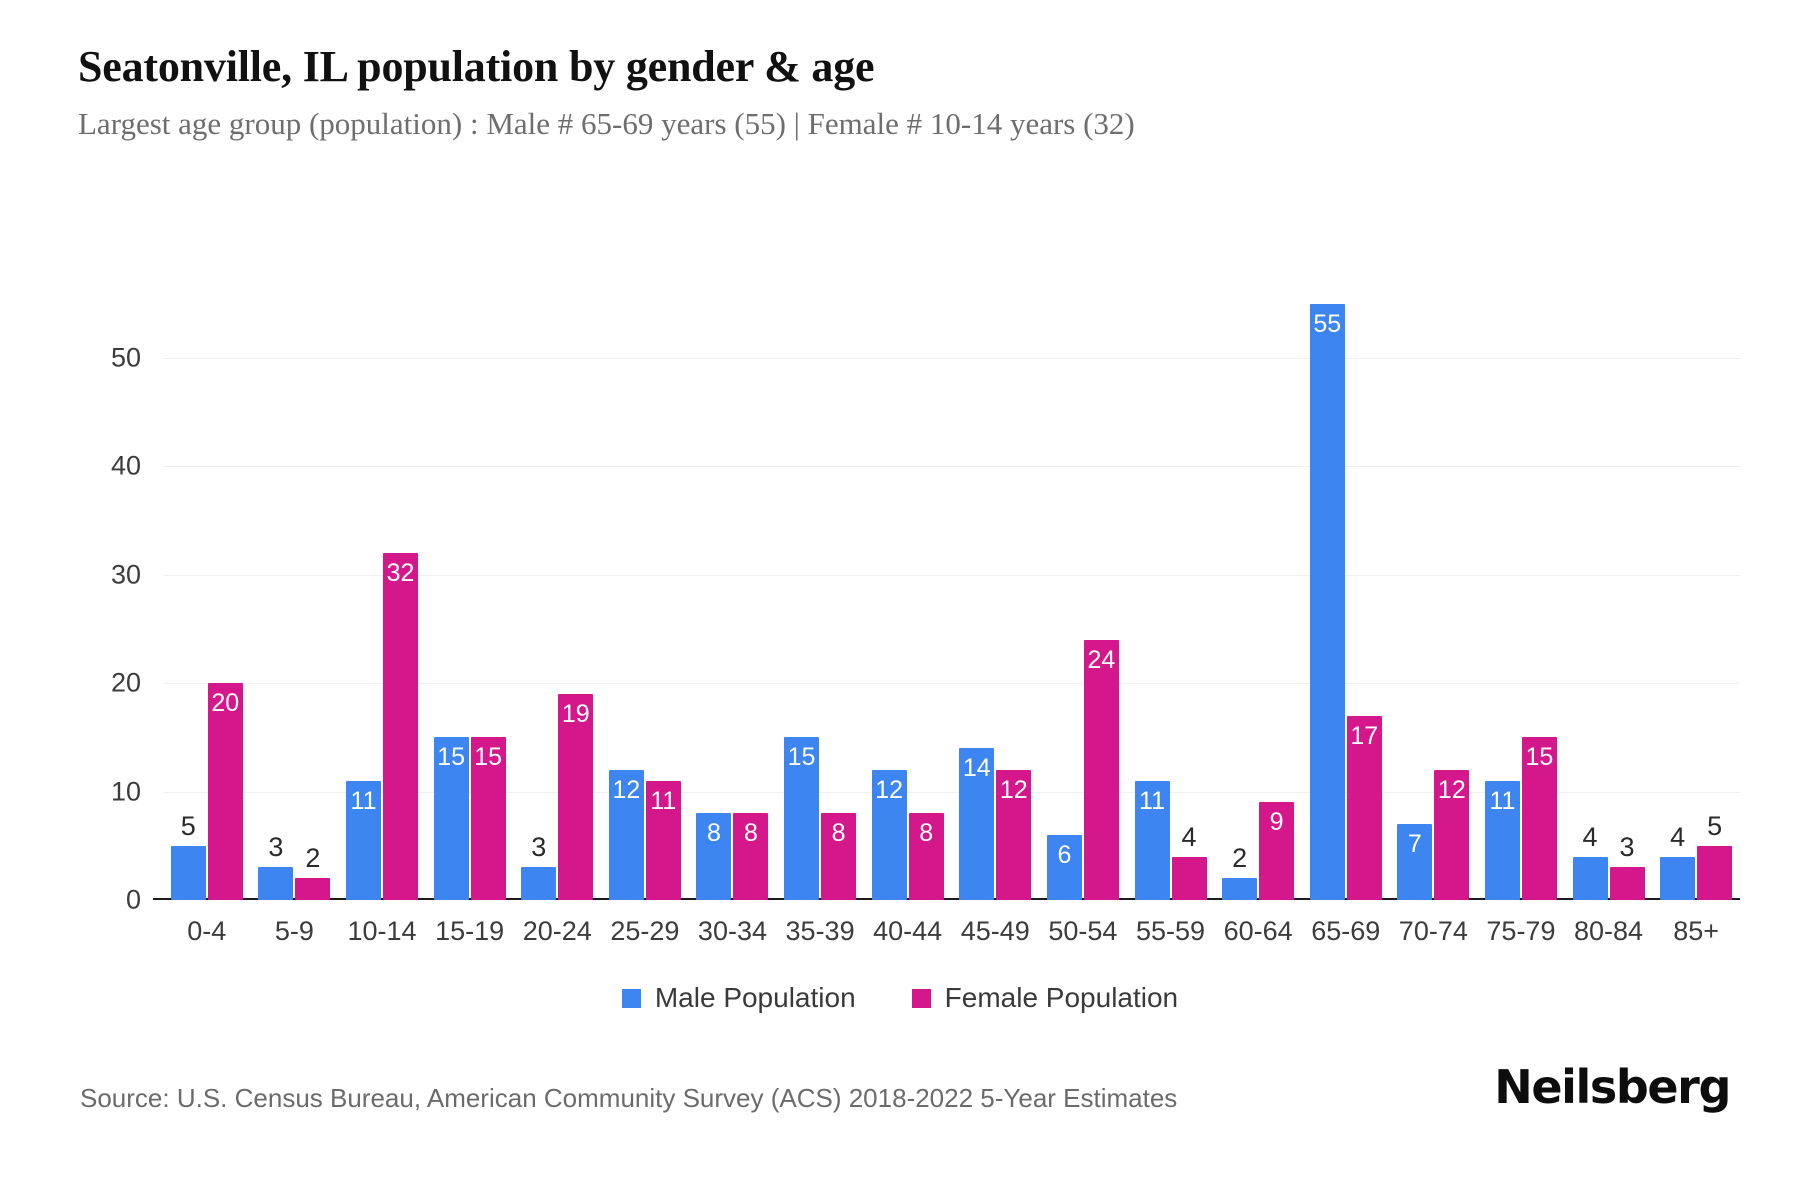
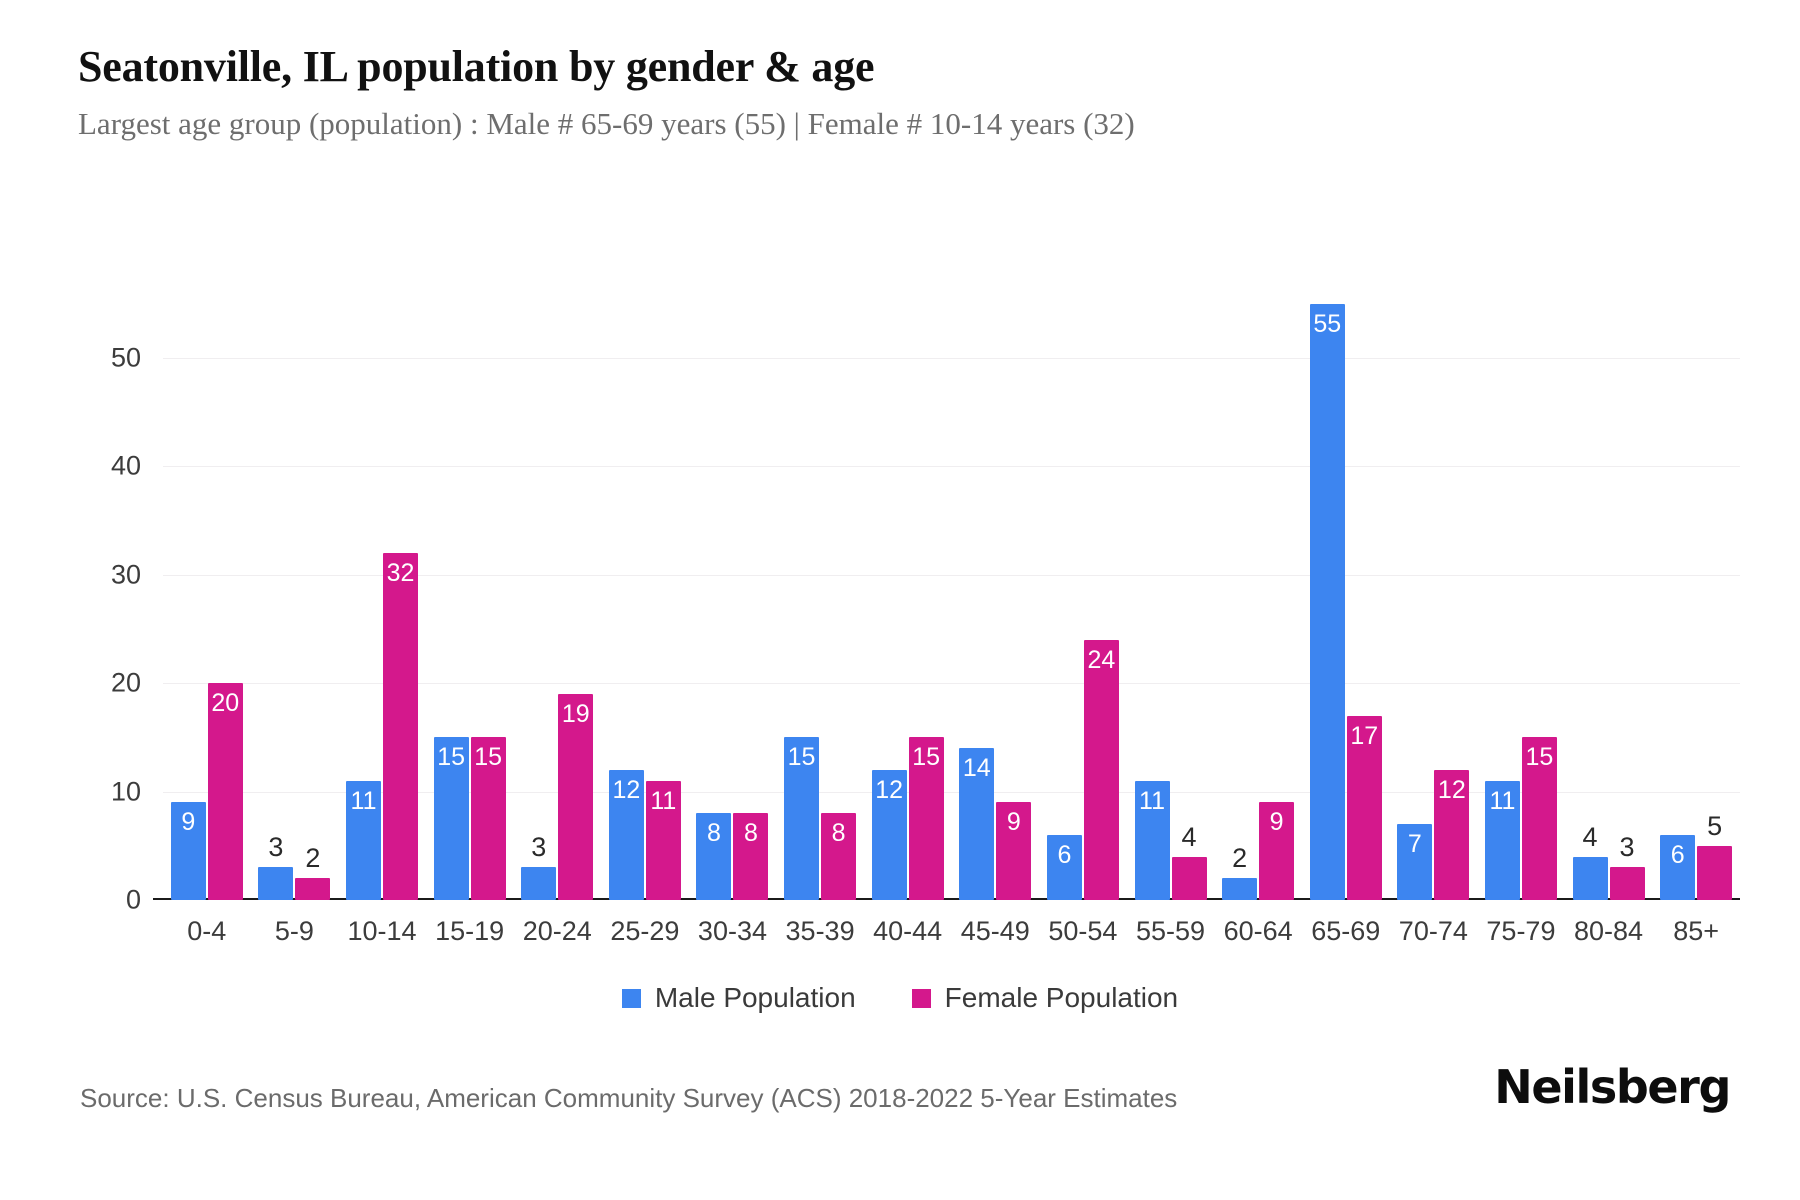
Male Population/0-4: 5 -> 9
Female Population/40-44: 8 -> 15
Female Population/45-49: 12 -> 9
Male Population/85+: 4 -> 6
